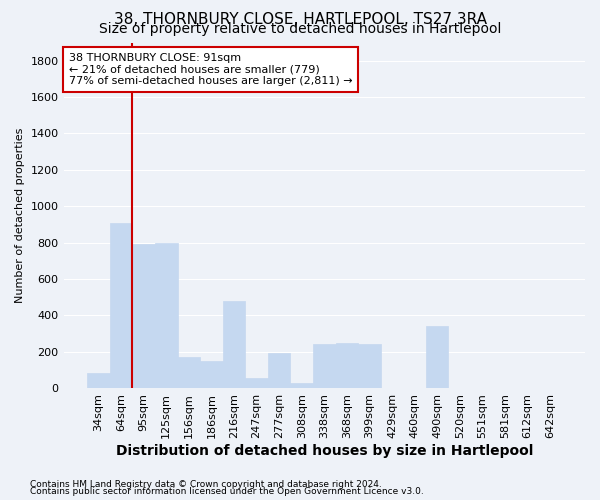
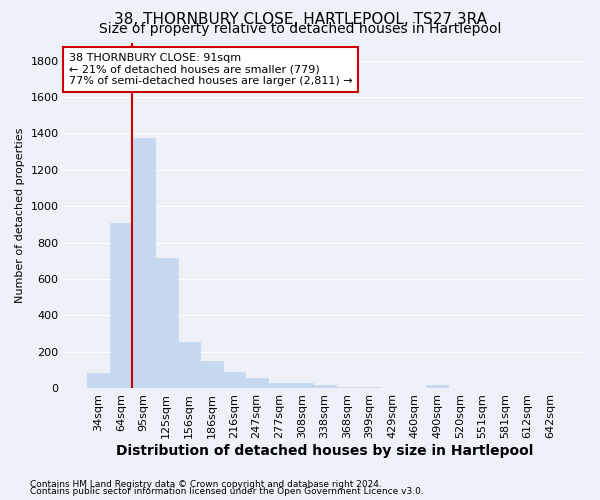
95sqm: 790 -> 1380
125sqm: 800 -> 720
156sqm: 170 -> 250
216sqm: 480 -> 90
277sqm: 190 -> 30
338sqm: 240 -> 20
368sqm: 250 -> 10
399sqm: 240 -> 10
490sqm: 340 -> 20
